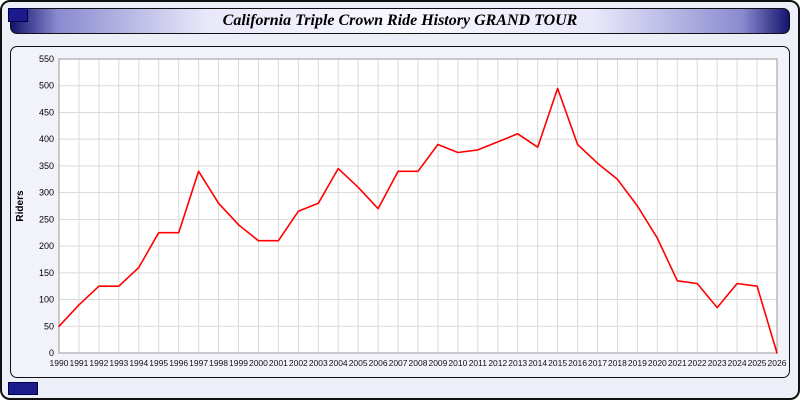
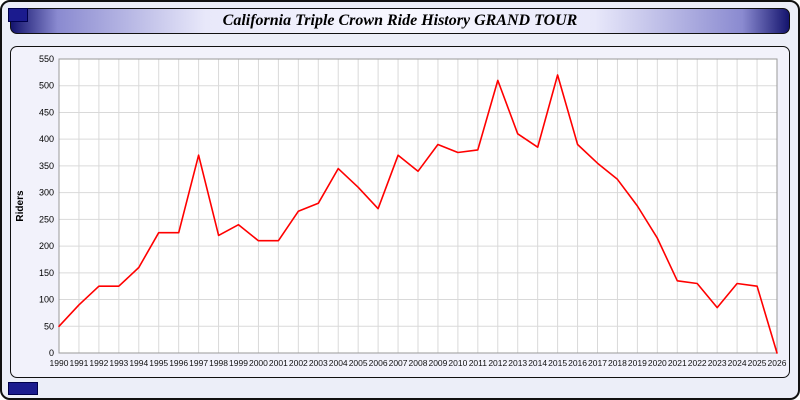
1997: 340 -> 370
1998: 280 -> 220
2007: 340 -> 370
2012: 400 -> 510
2015: 500 -> 520
